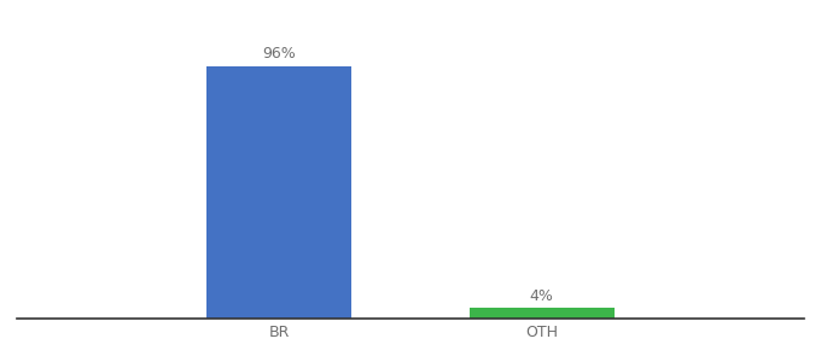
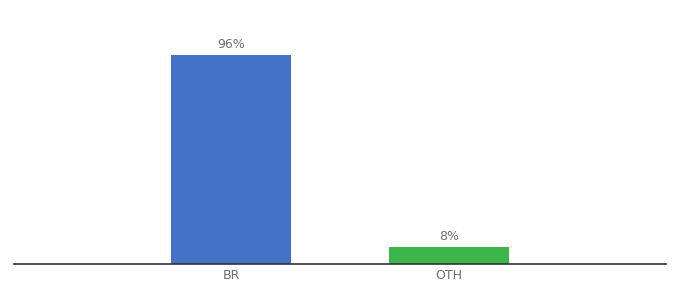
OTH: 4% -> 8%
